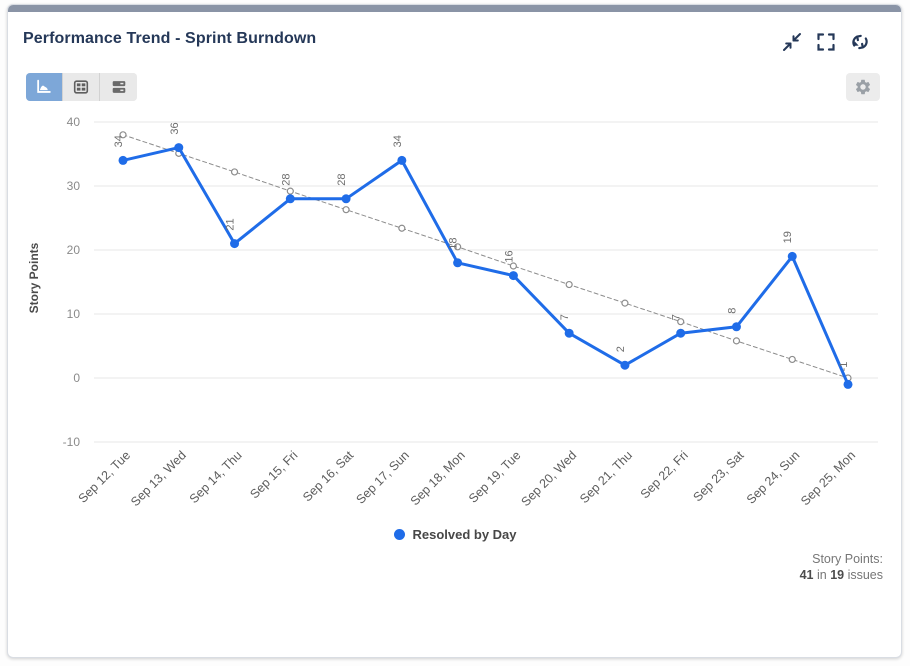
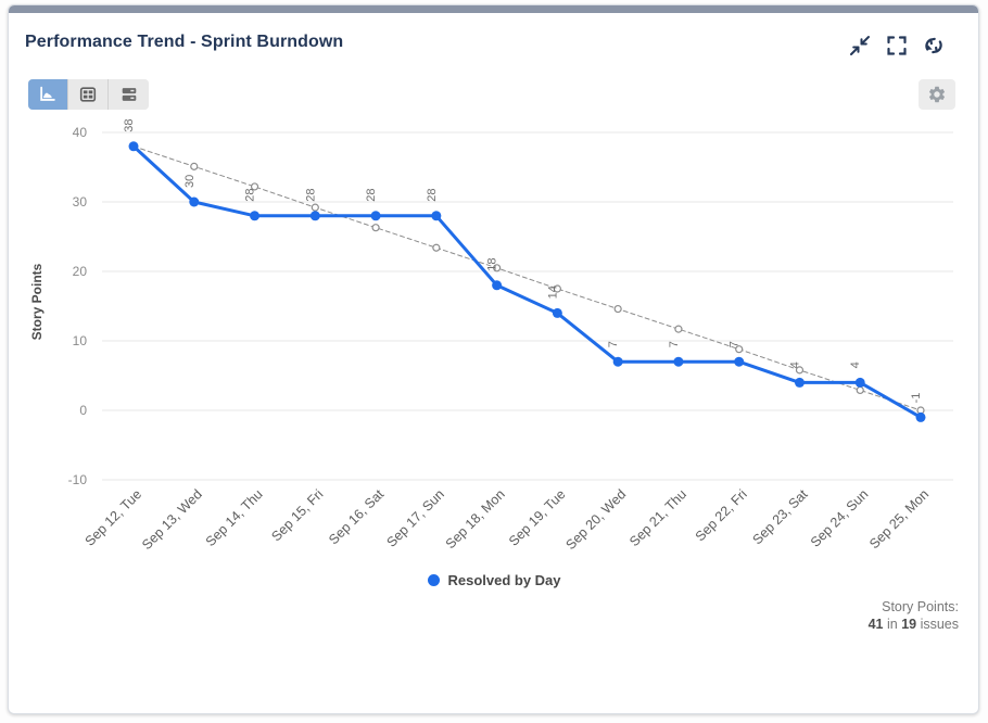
Resolved by Day/Sep 12, Tue: 34 -> 38
Resolved by Day/Sep 13, Wed: 36 -> 30
Resolved by Day/Sep 14, Thu: 21 -> 28
Resolved by Day/Sep 17, Sun: 34 -> 28
Resolved by Day/Sep 19, Tue: 16 -> 14
Resolved by Day/Sep 21, Thu: 2 -> 7
Resolved by Day/Sep 23, Sat: 8 -> 4
Resolved by Day/Sep 24, Sun: 19 -> 4
